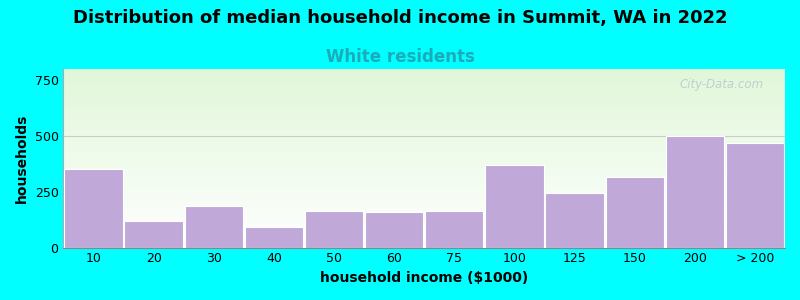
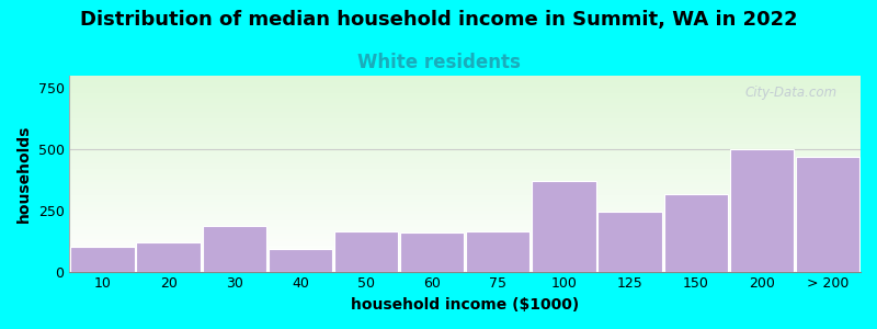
10: 350 -> 100
